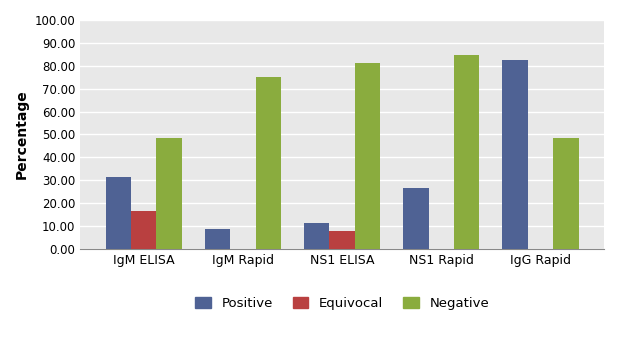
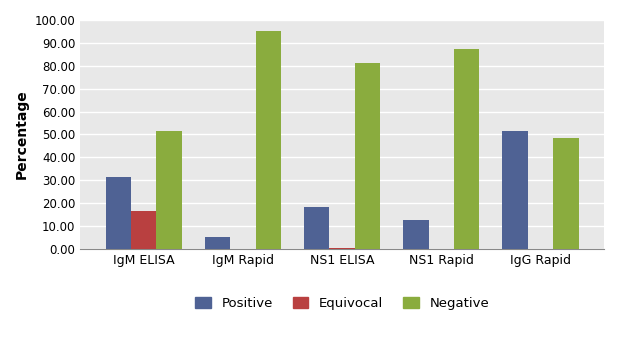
Negative/IgM ELISA: 48.5 -> 51.5
Positive/IgM Rapid: 8.5 -> 5.0
Negative/IgM Rapid: 75.0 -> 95.0
Positive/NS1 ELISA: 11.5 -> 18.5
Equivocal/NS1 ELISA: 8.0 -> 0.5
Positive/NS1 Rapid: 26.5 -> 12.5
Negative/NS1 Rapid: 84.5 -> 87.5
Positive/IgG Rapid: 82.5 -> 51.5
